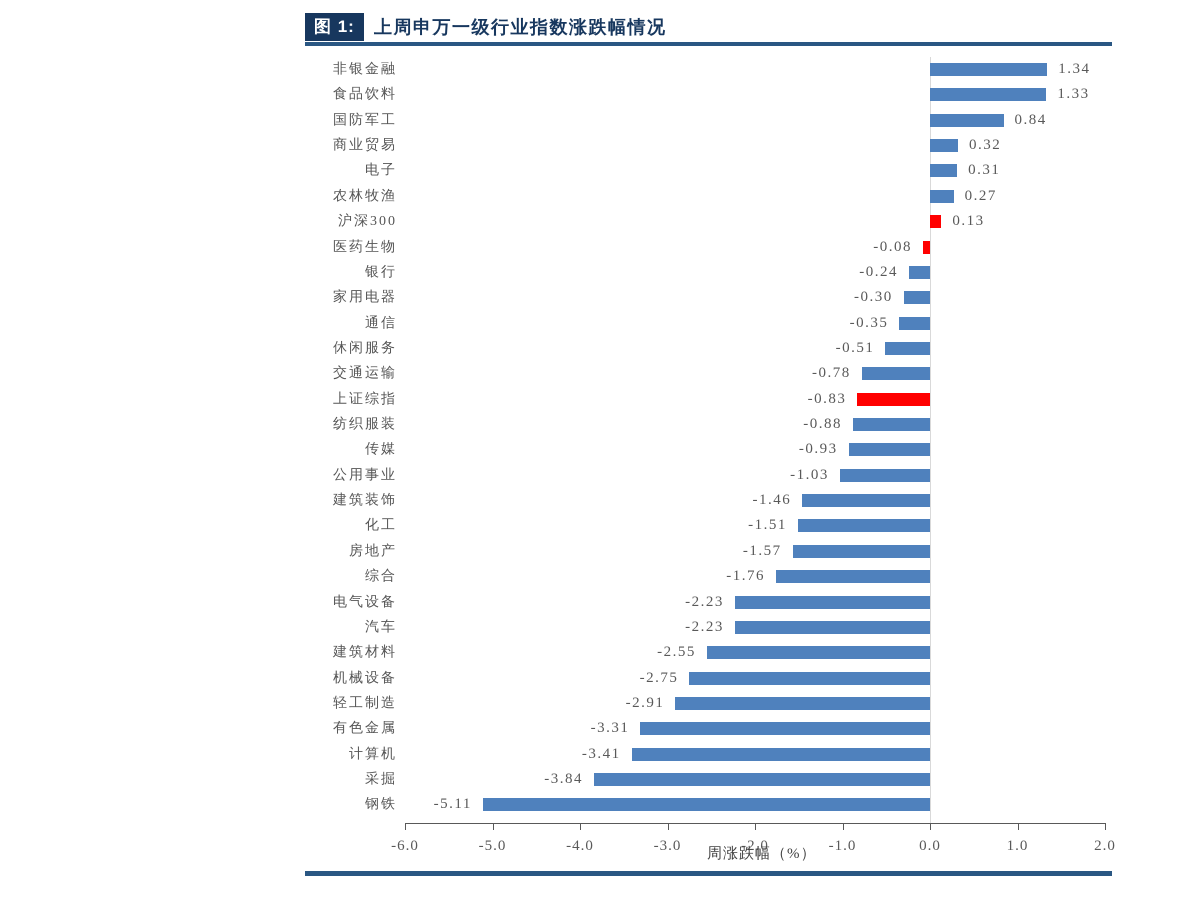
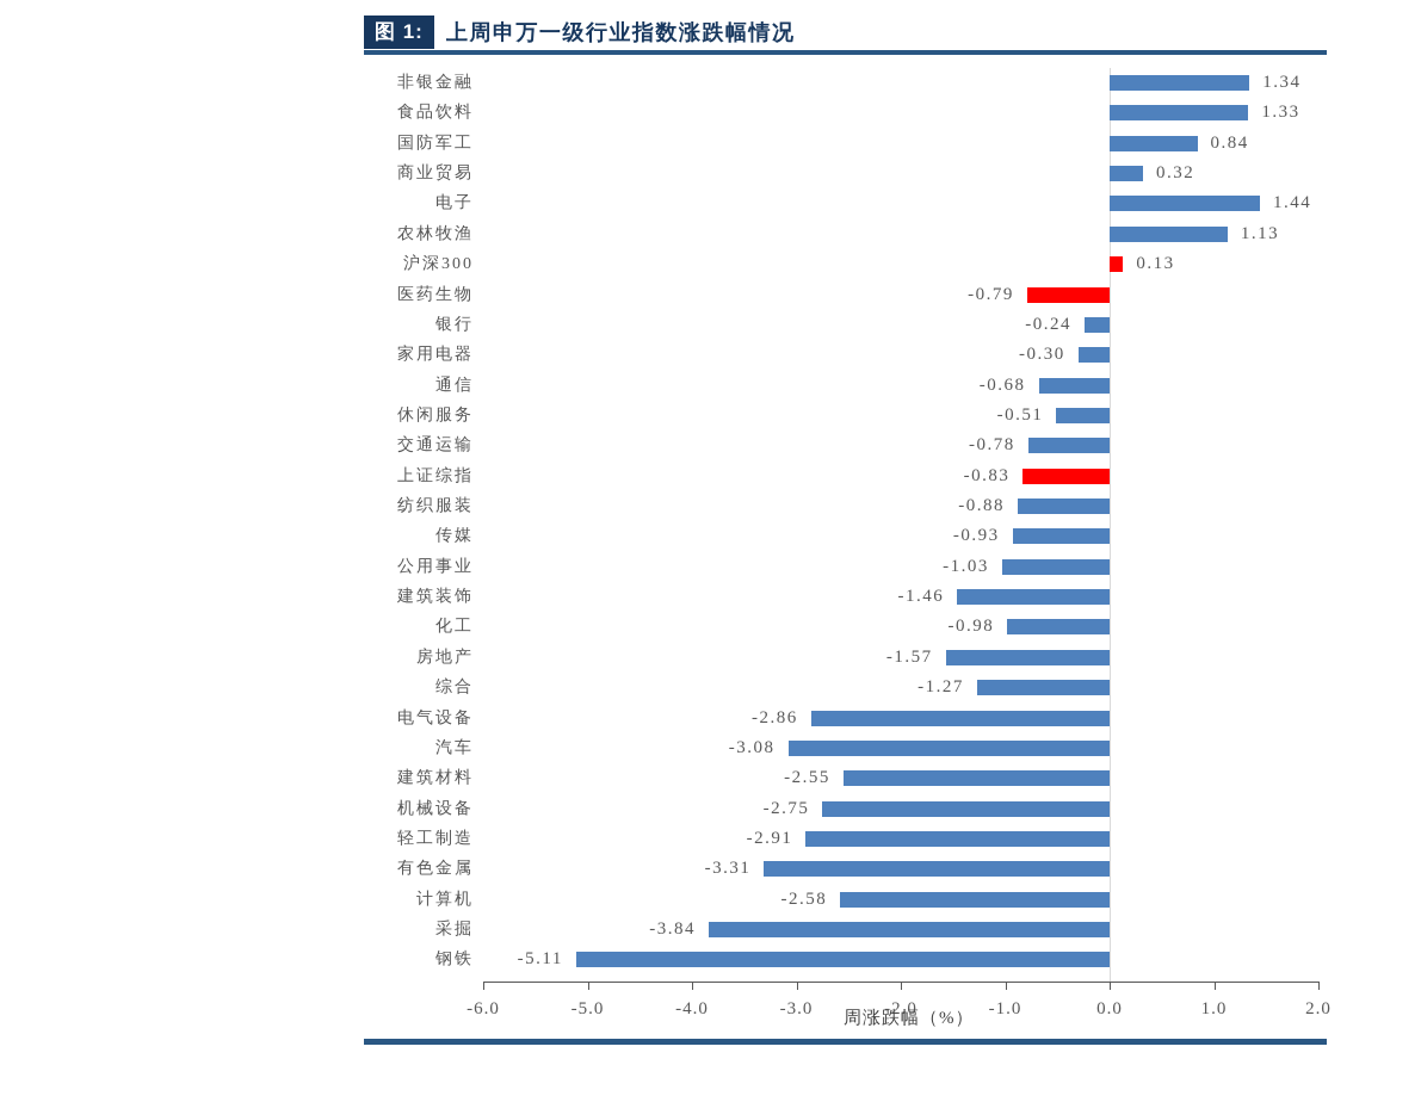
电子: 0.31 -> 1.44
农林牧渔: 0.27 -> 1.13
医药生物: -0.08 -> -0.79
通信: -0.35 -> -0.68
化工: -1.51 -> -0.98
综合: -1.76 -> -1.27
电气设备: -2.23 -> -2.86
汽车: -2.23 -> -3.08
计算机: -3.41 -> -2.58
